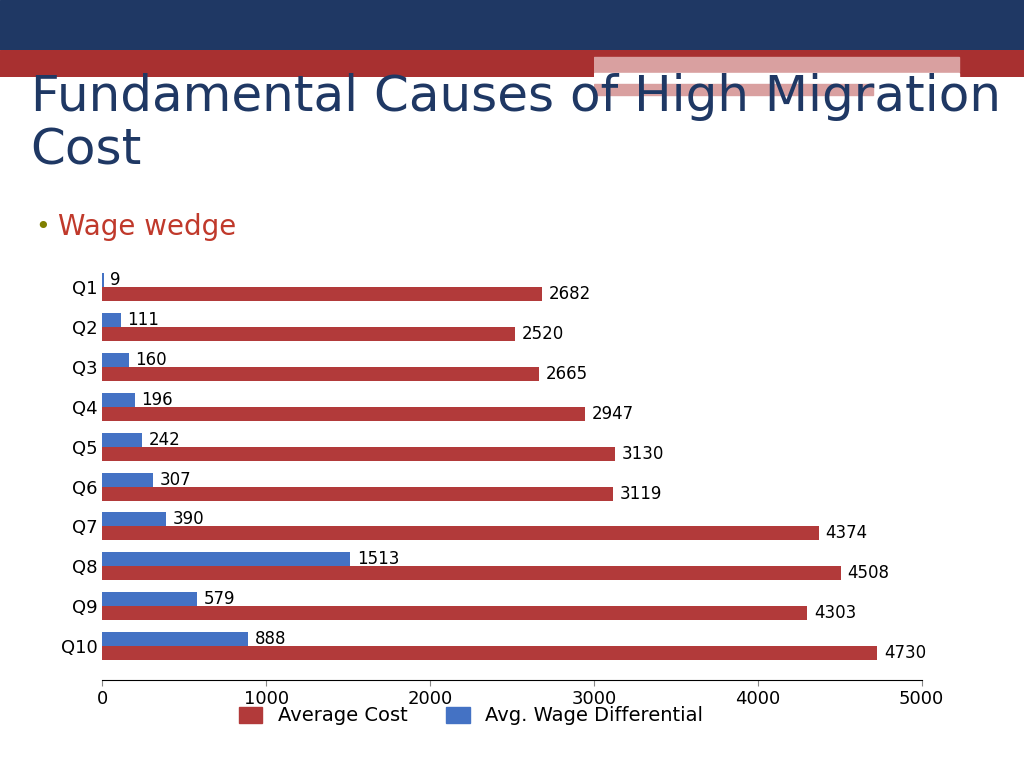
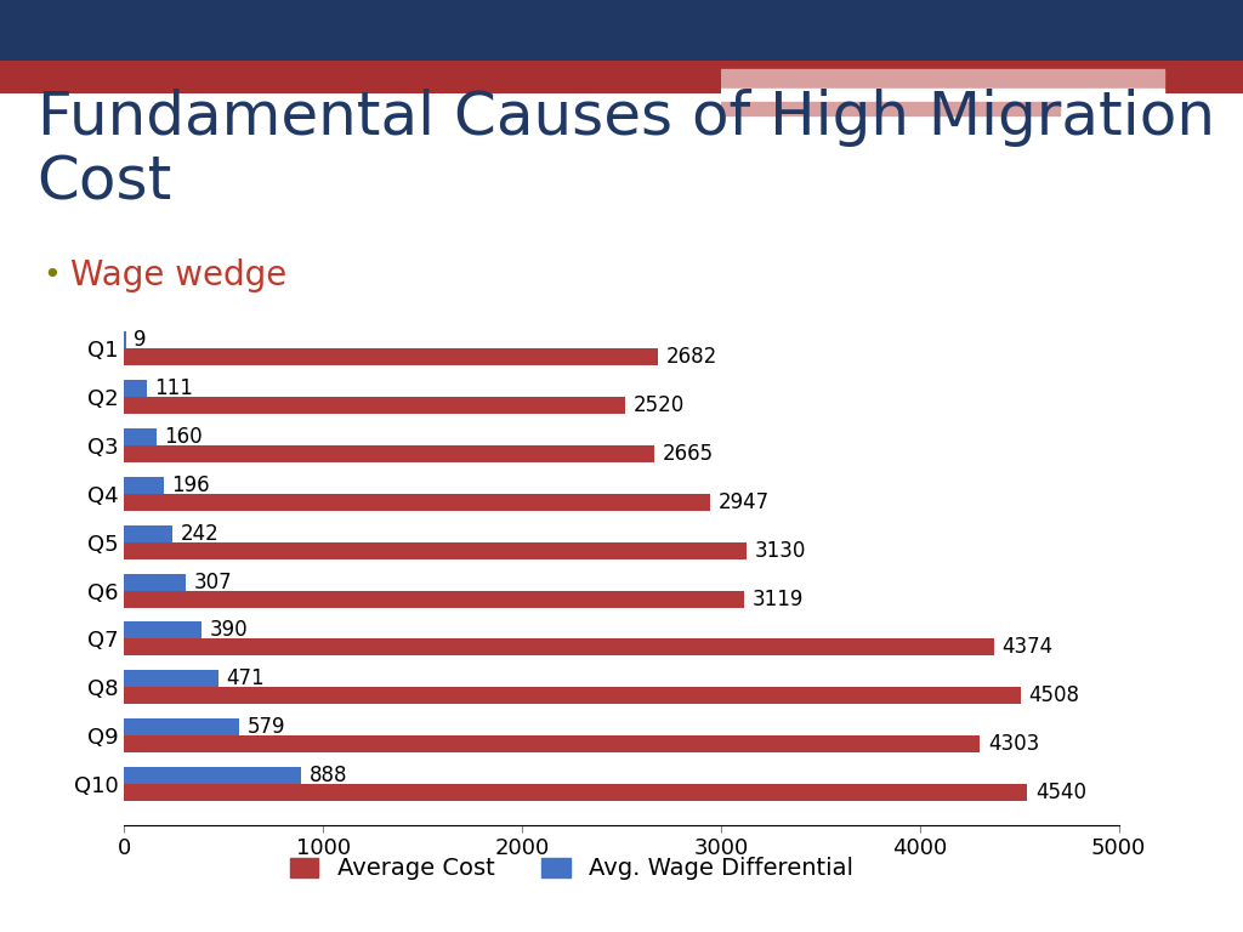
Avg. Wage Differential/Q8: 1513 -> 471
Average Cost/Q10: 4730 -> 4540
